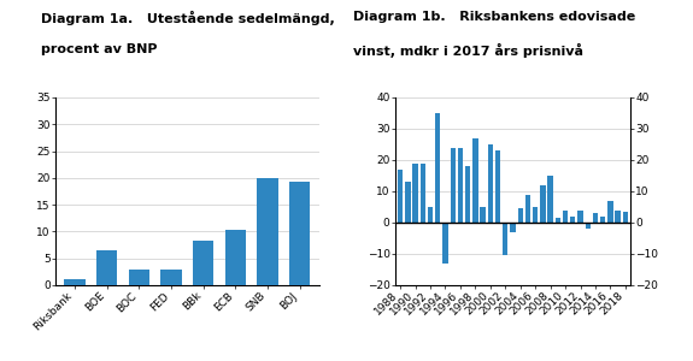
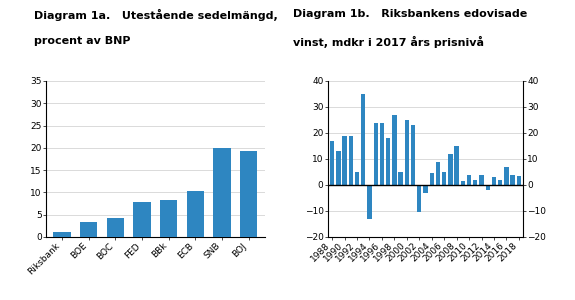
BOE: 6.5 -> 3.3
BOC: 3.0 -> 4.3
FED: 3.0 -> 7.9
